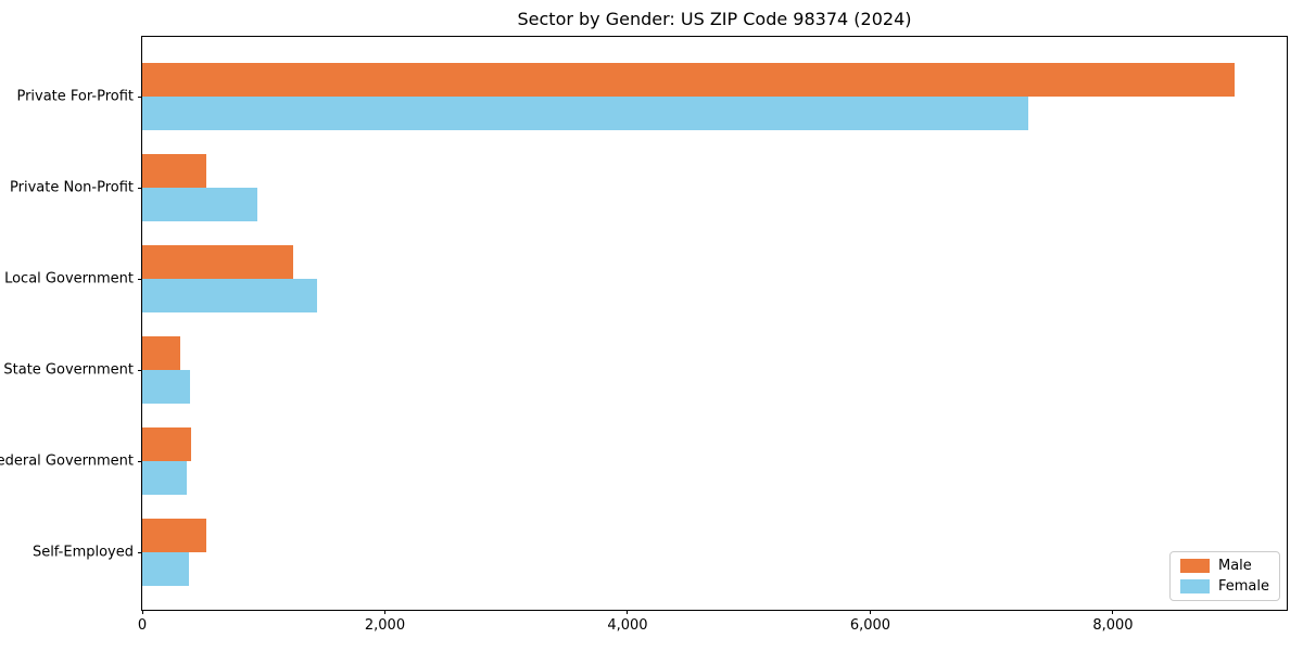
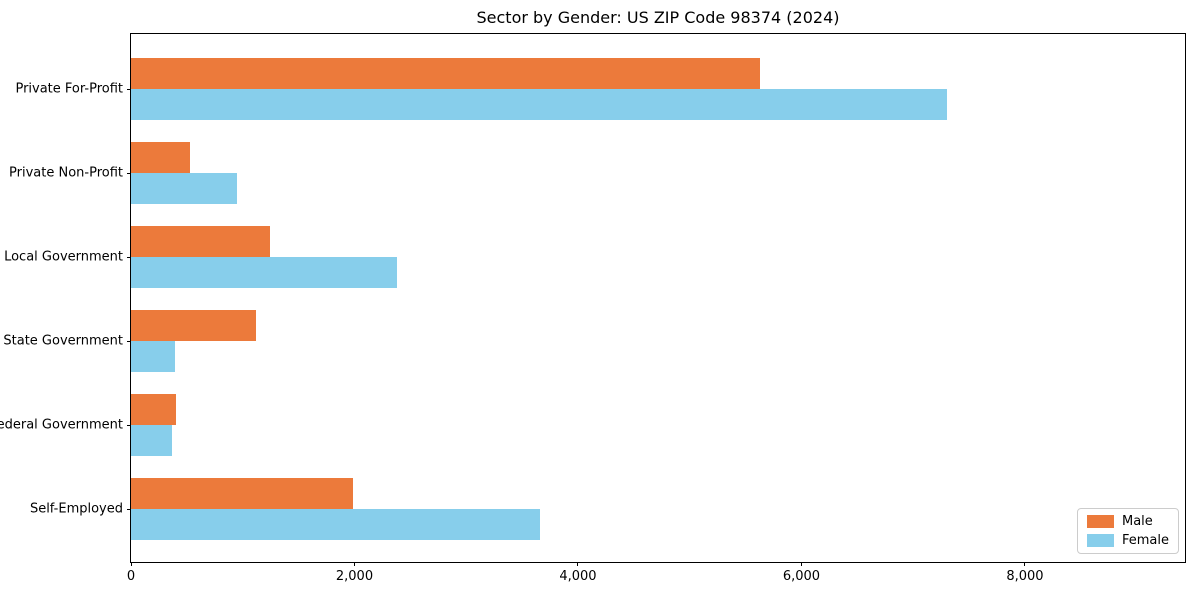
Male/Private For-Profit: 9000 -> 5630
Female/Local Government: 1440 -> 2380
Male/State Government: 310 -> 1120
Male/Self-Employed: 530 -> 1990
Female/Self-Employed: 380 -> 3660
